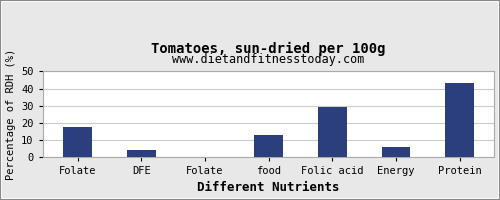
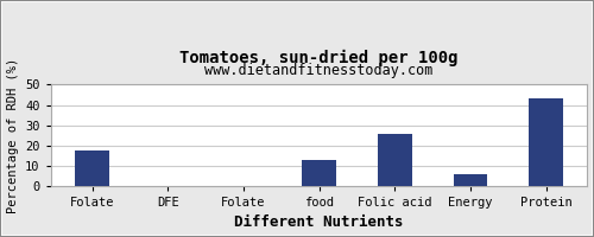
DFE: 4 -> 0
Folic acid: 29 -> 26
